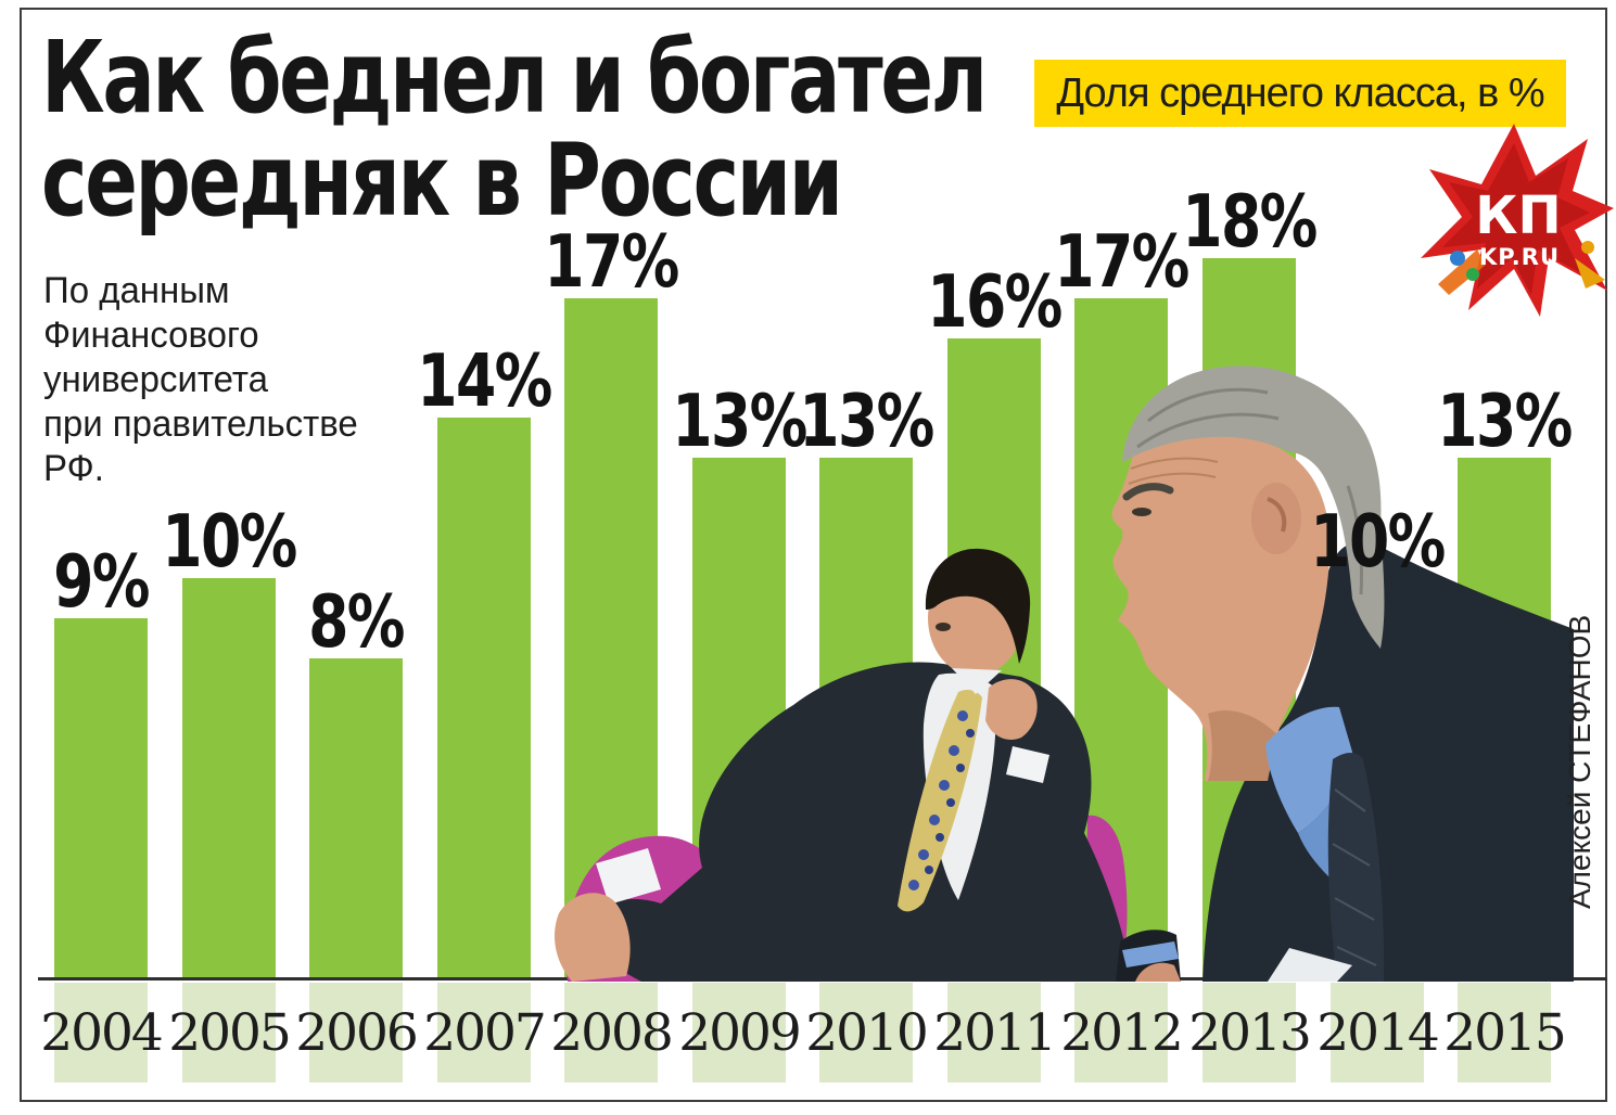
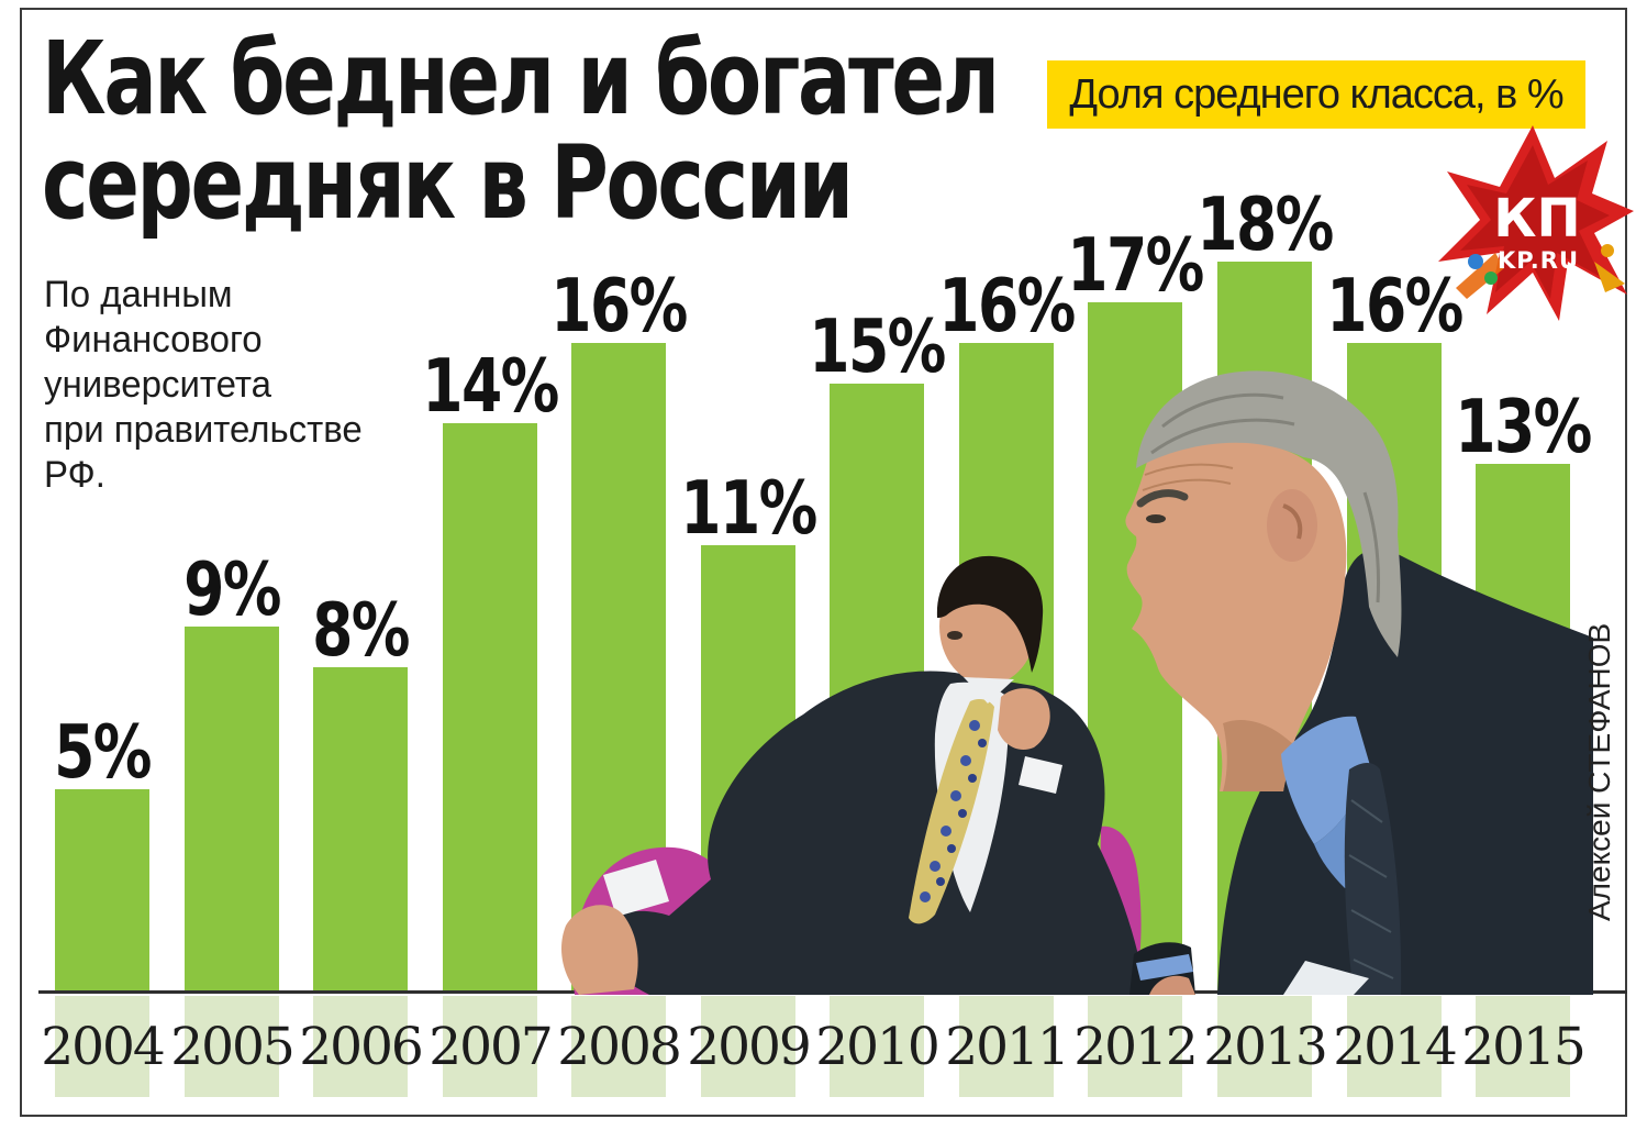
2004: 9% -> 5%
2005: 10% -> 9%
2008: 17% -> 16%
2009: 13% -> 11%
2010: 13% -> 15%
2014: 10% -> 16%
